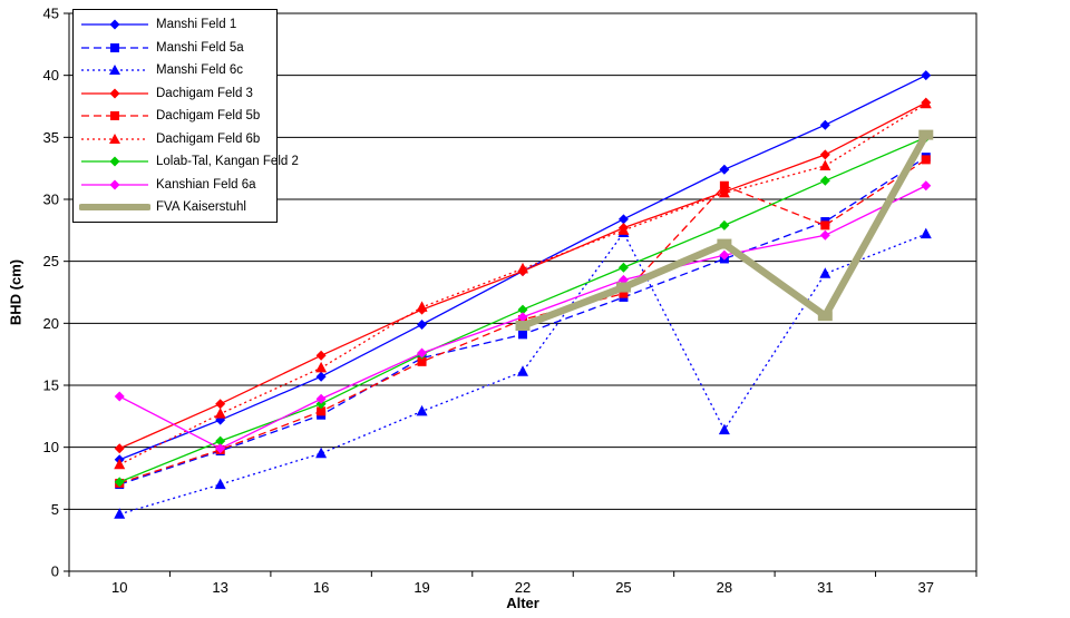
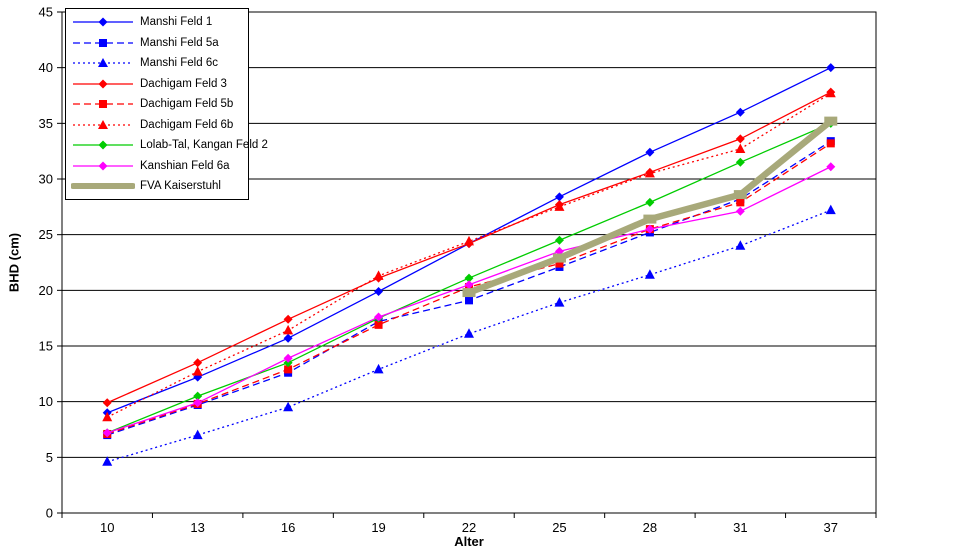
Kanshian Feld 6a/10: 14.1 -> 7.2
Manshi Feld 6c/25: 27.3 -> 18.9
Manshi Feld 6c/28: 11.4 -> 21.4
Dachigam Feld 5b/28: 31.1 -> 25.5
FVA Kaiserstuhl/31: 20.6 -> 28.6
